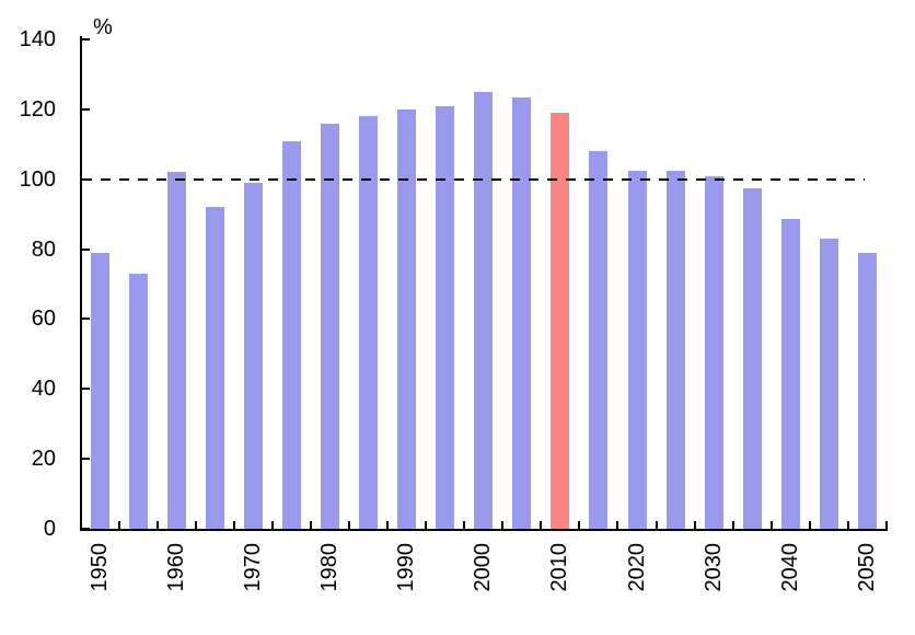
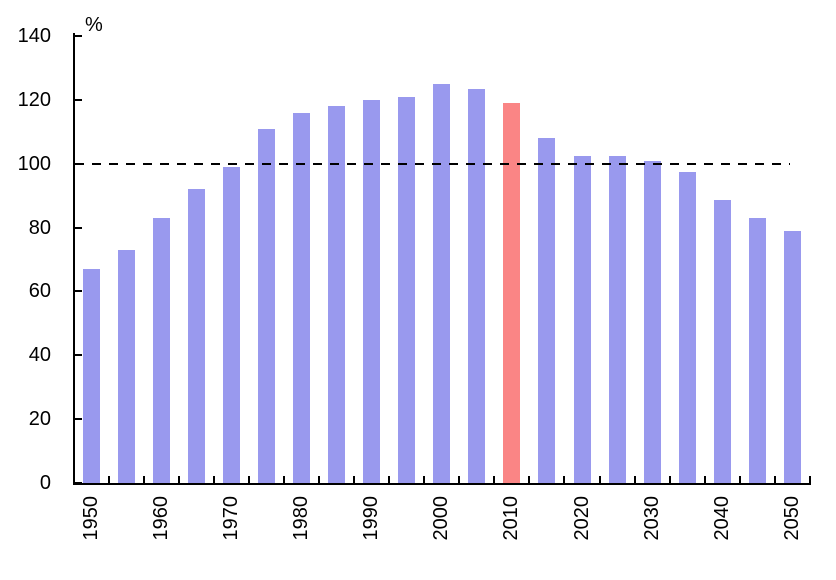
1950: 79 -> 67
1960: 102 -> 83
